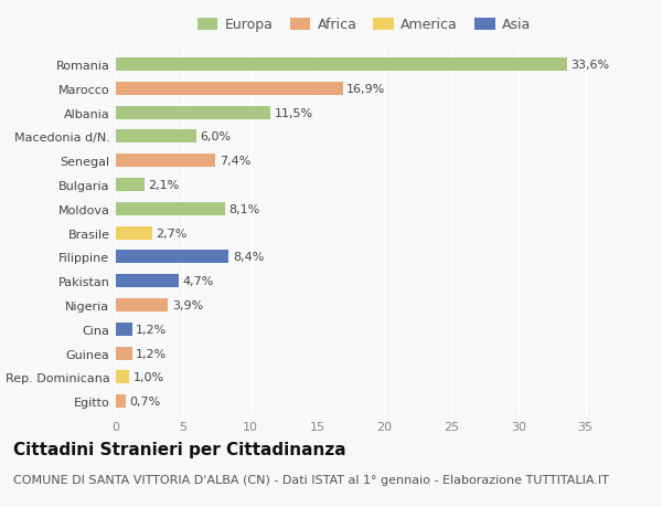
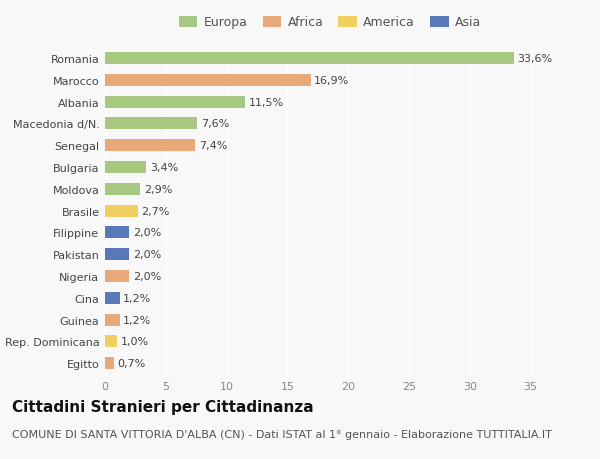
Macedonia d/N.: 6,0% -> 7,6%
Bulgaria: 2,1% -> 3,4%
Moldova: 8,1% -> 2,9%
Filippine: 8,4% -> 2,0%
Pakistan: 4,7% -> 2,0%
Nigeria: 3,9% -> 2,0%
